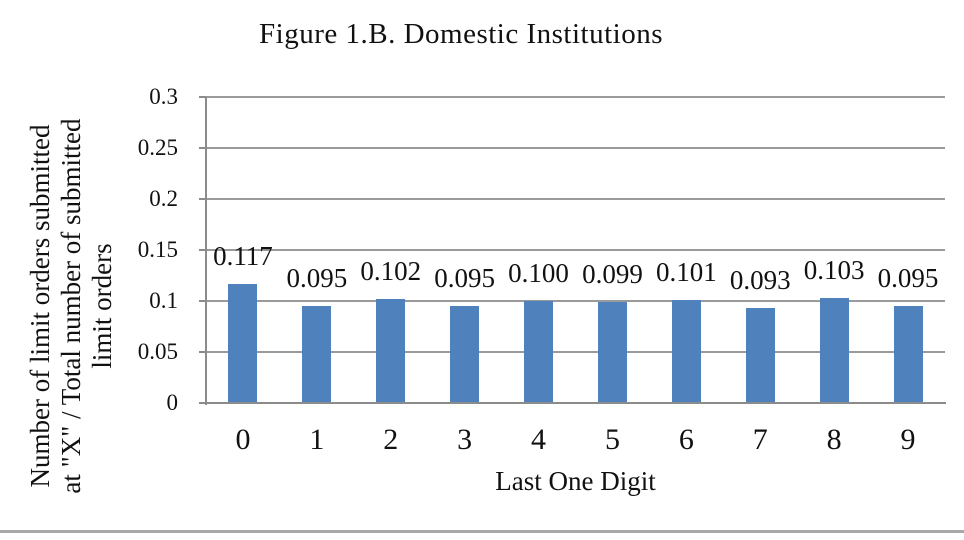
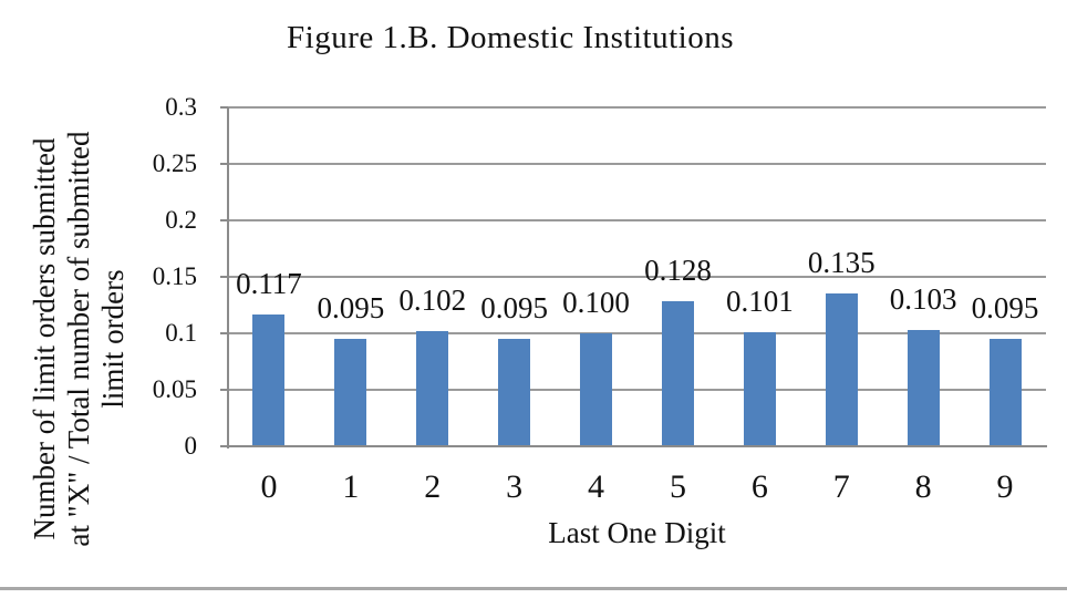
5: 0.099 -> 0.128
7: 0.093 -> 0.135
